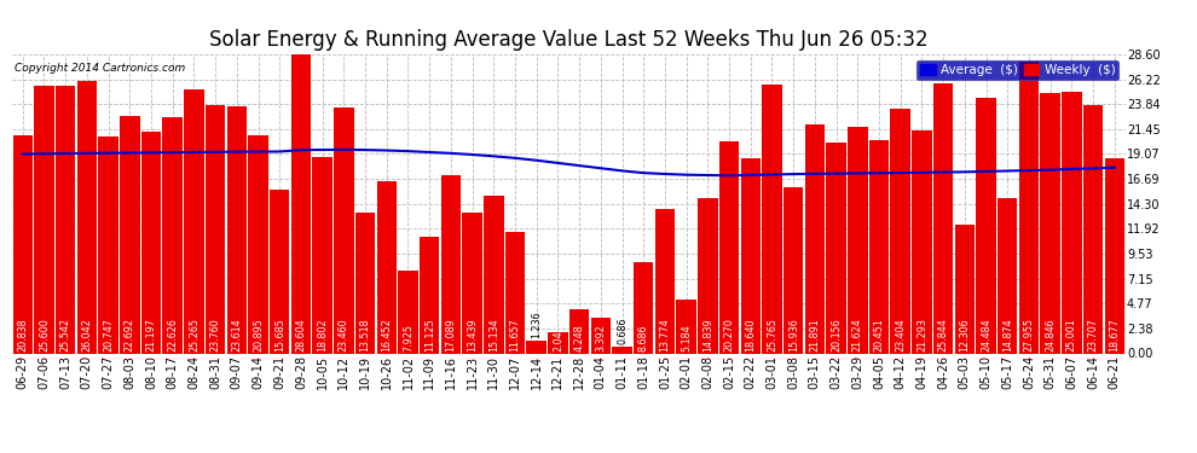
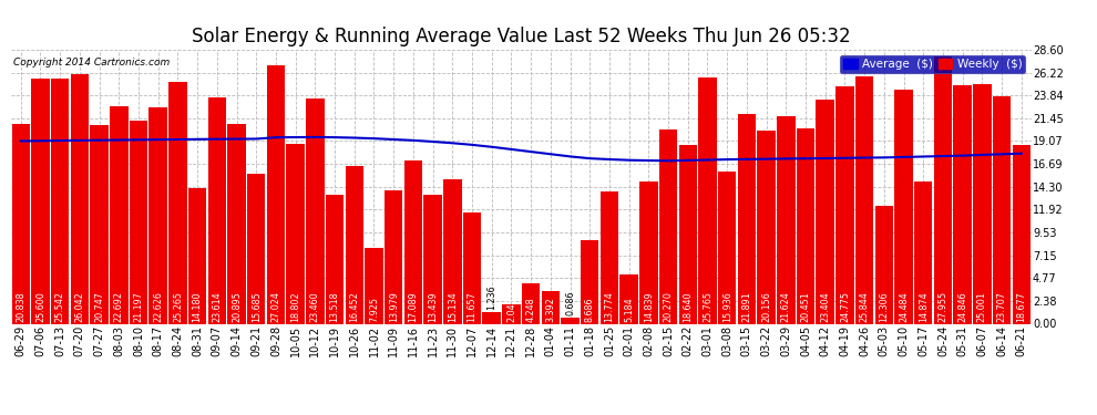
Weekly ($)/08-31: 23.760 -> 14.180
Weekly ($)/09-28: 28.604 -> 27.024
Weekly ($)/11-09: 11.125 -> 13.979
Weekly ($)/04-19: 21.293 -> 24.775
